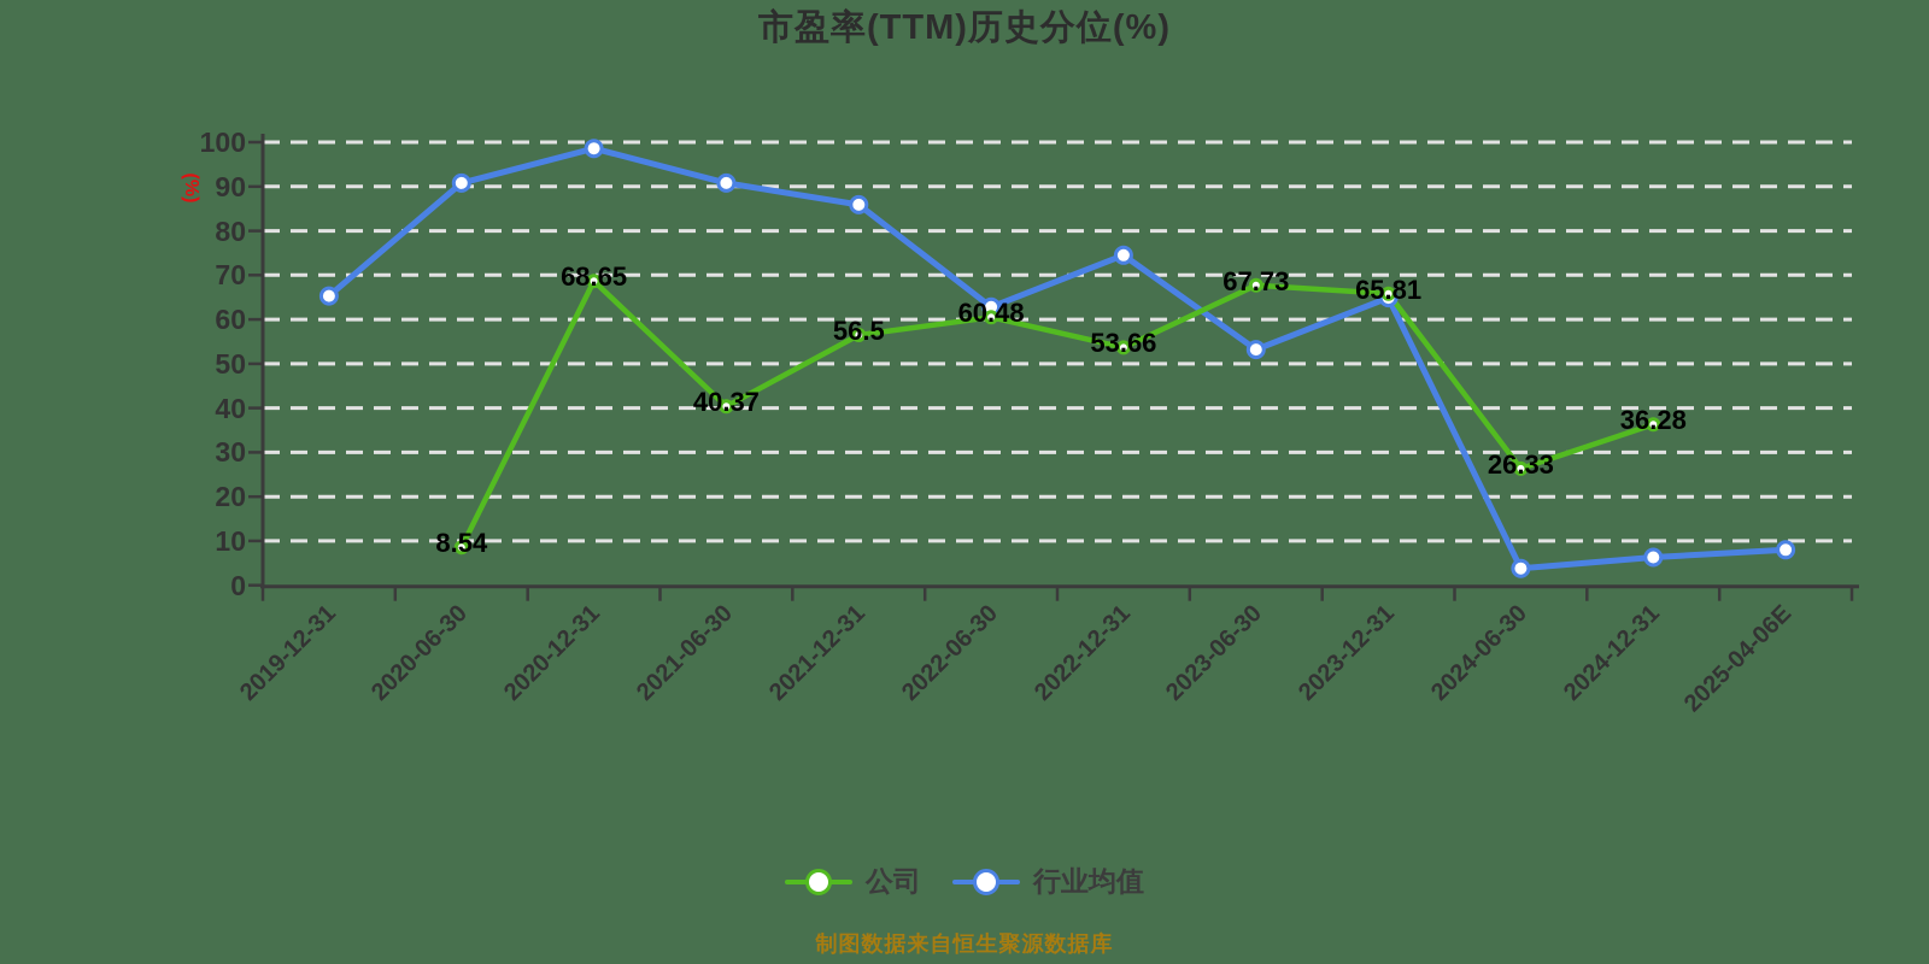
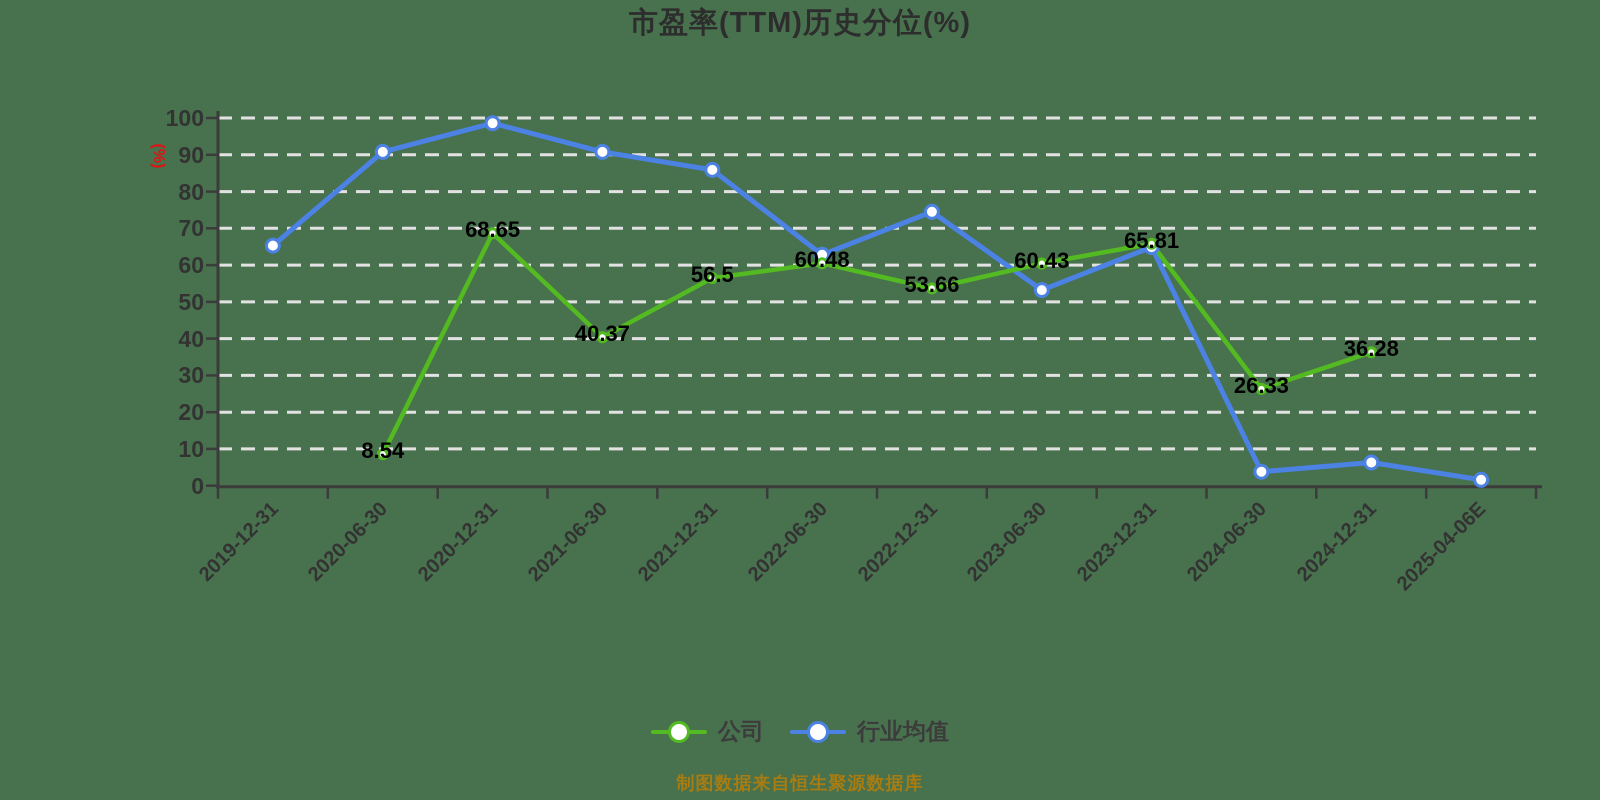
公司/2023-06-30: 67.73 -> 60.43
行业均值/2025-04-06E: 8 -> 2
